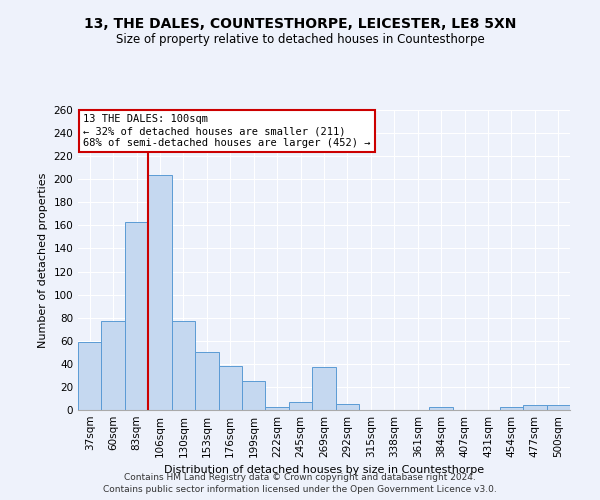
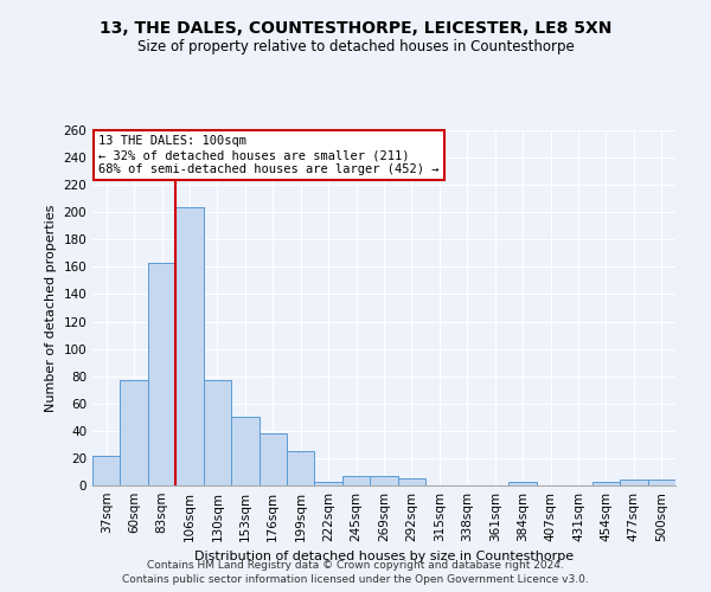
37sqm: 59 -> 22
269sqm: 37 -> 7
